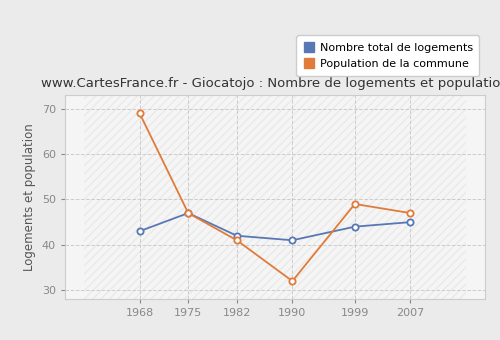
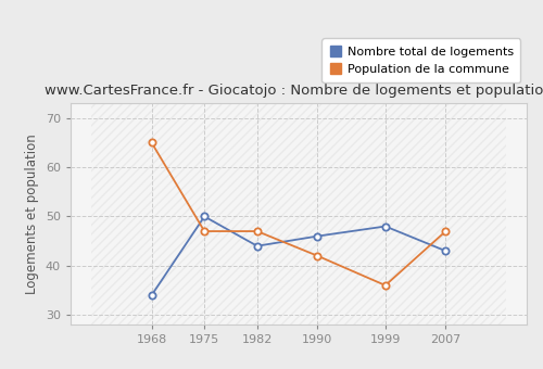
Nombre total de logements/1968: 43 -> 34
Population de la commune/1968: 69 -> 65
Nombre total de logements/1975: 47 -> 50
Nombre total de logements/1982: 42 -> 44
Population de la commune/1982: 41 -> 47
Nombre total de logements/1990: 41 -> 46
Population de la commune/1990: 32 -> 42
Nombre total de logements/1999: 44 -> 48
Population de la commune/1999: 49 -> 36
Nombre total de logements/2007: 45 -> 43
